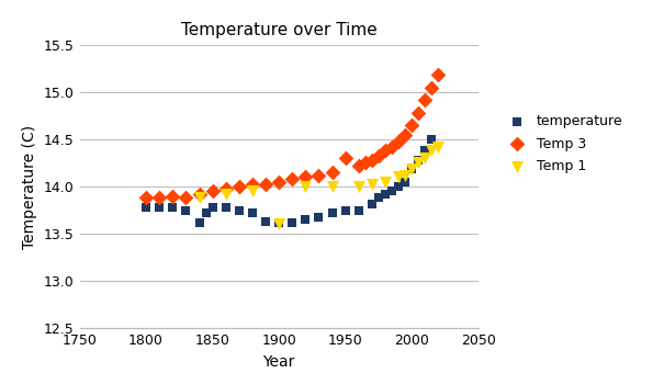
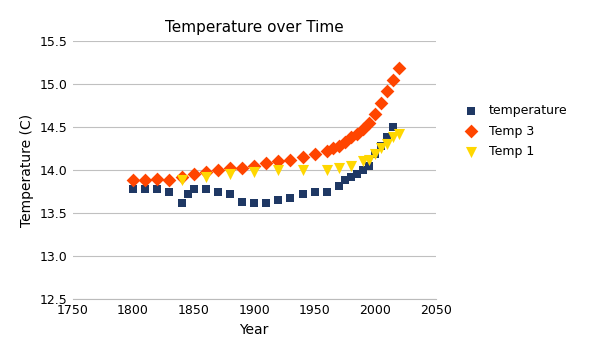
Temp 1/1900: 13.60 -> 13.98
Temp 3/1950: 14.30 -> 14.18
